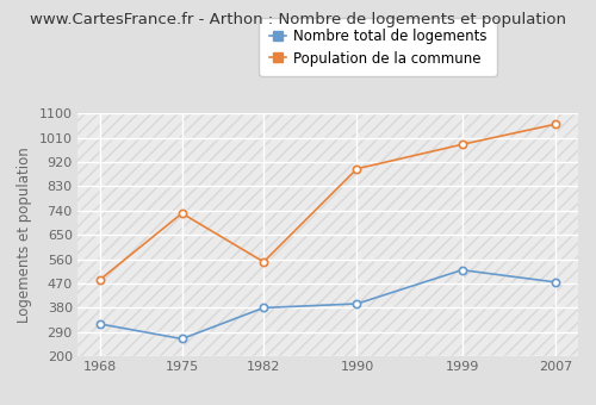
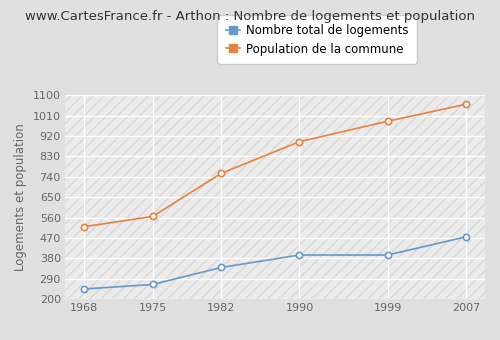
Nombre total de logements/1968: 320 -> 245
Population de la commune/1968: 485 -> 520
Population de la commune/1975: 730 -> 565
Nombre total de logements/1982: 380 -> 340
Population de la commune/1982: 550 -> 755
Nombre total de logements/1999: 520 -> 395
